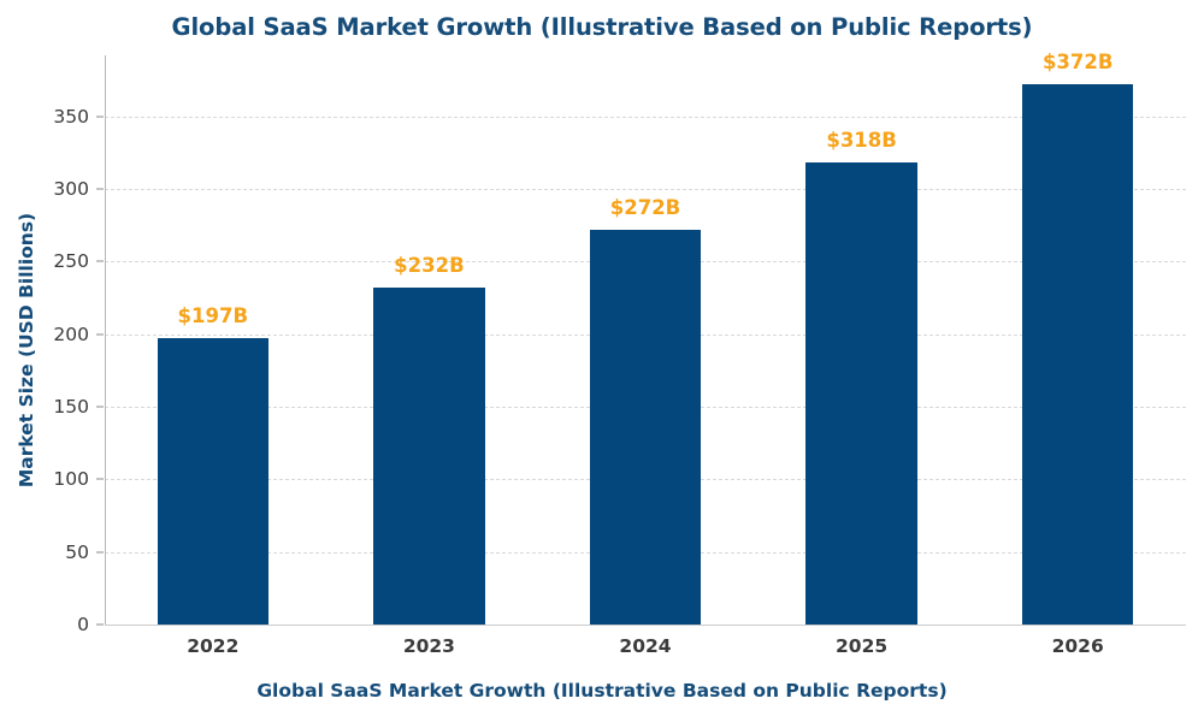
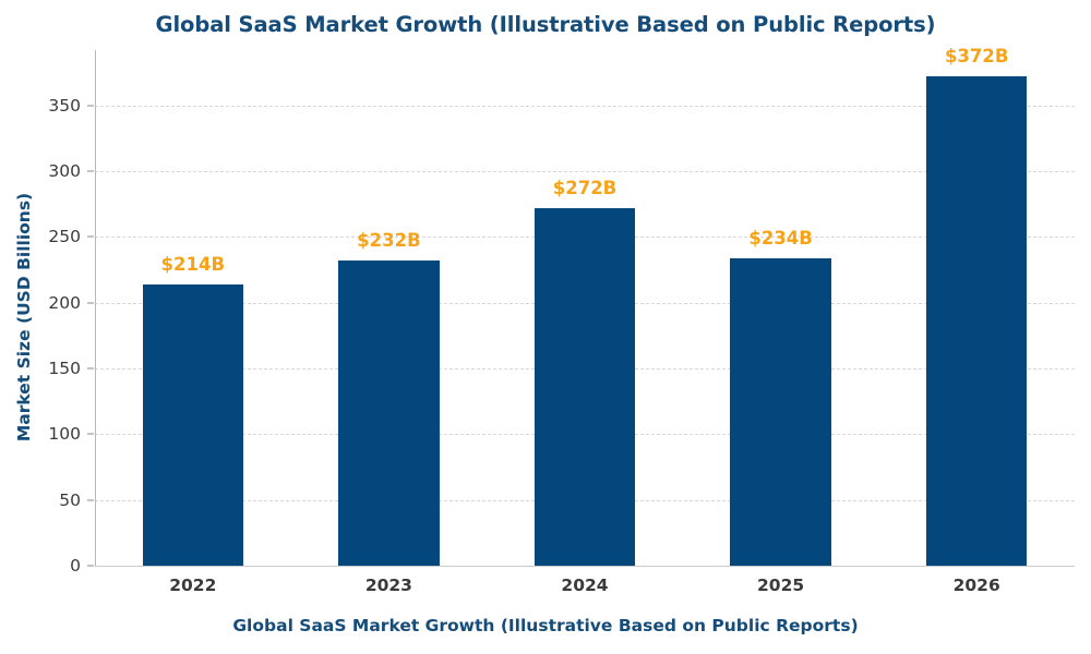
2022: $197B -> $214B
2025: $318B -> $234B
